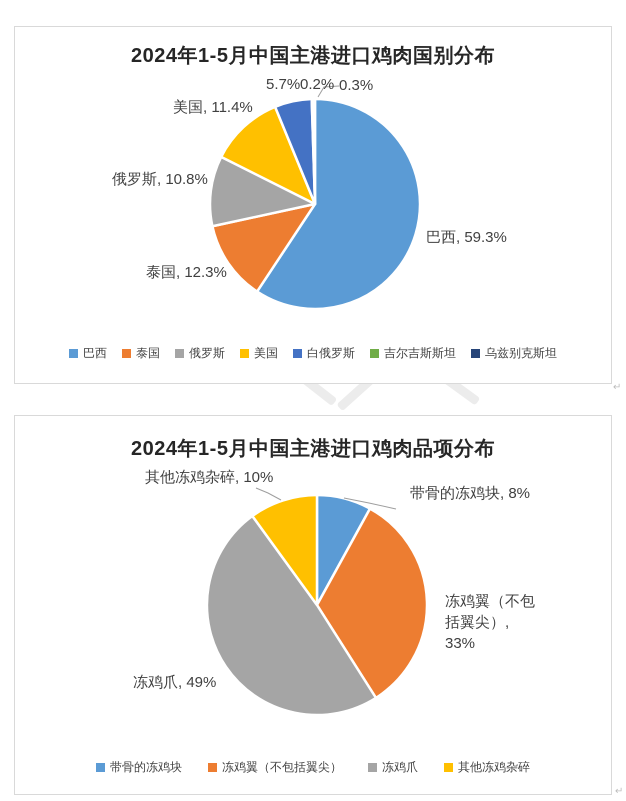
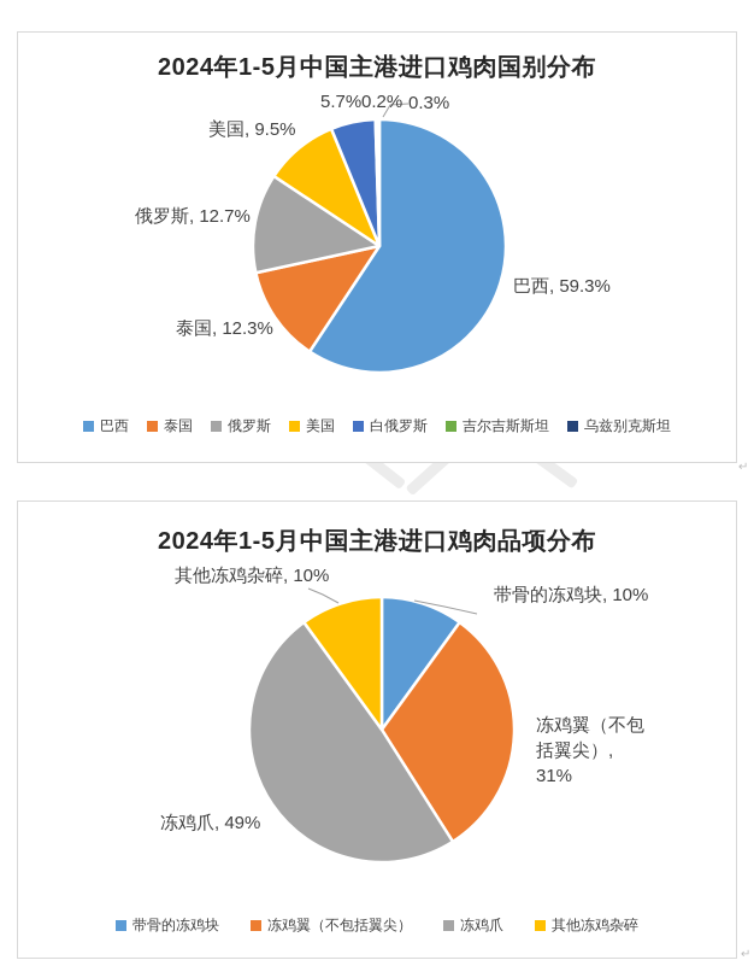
2024年1-5月中国主港进口鸡肉国别分布/俄罗斯: 10.8% -> 12.7%
2024年1-5月中国主港进口鸡肉国别分布/美国: 11.4% -> 9.5%
2024年1-5月中国主港进口鸡肉品项分布/带骨的冻鸡块: 8% -> 10%
2024年1-5月中国主港进口鸡肉品项分布/冻鸡翼（不包括翼尖）: 33% -> 31%
